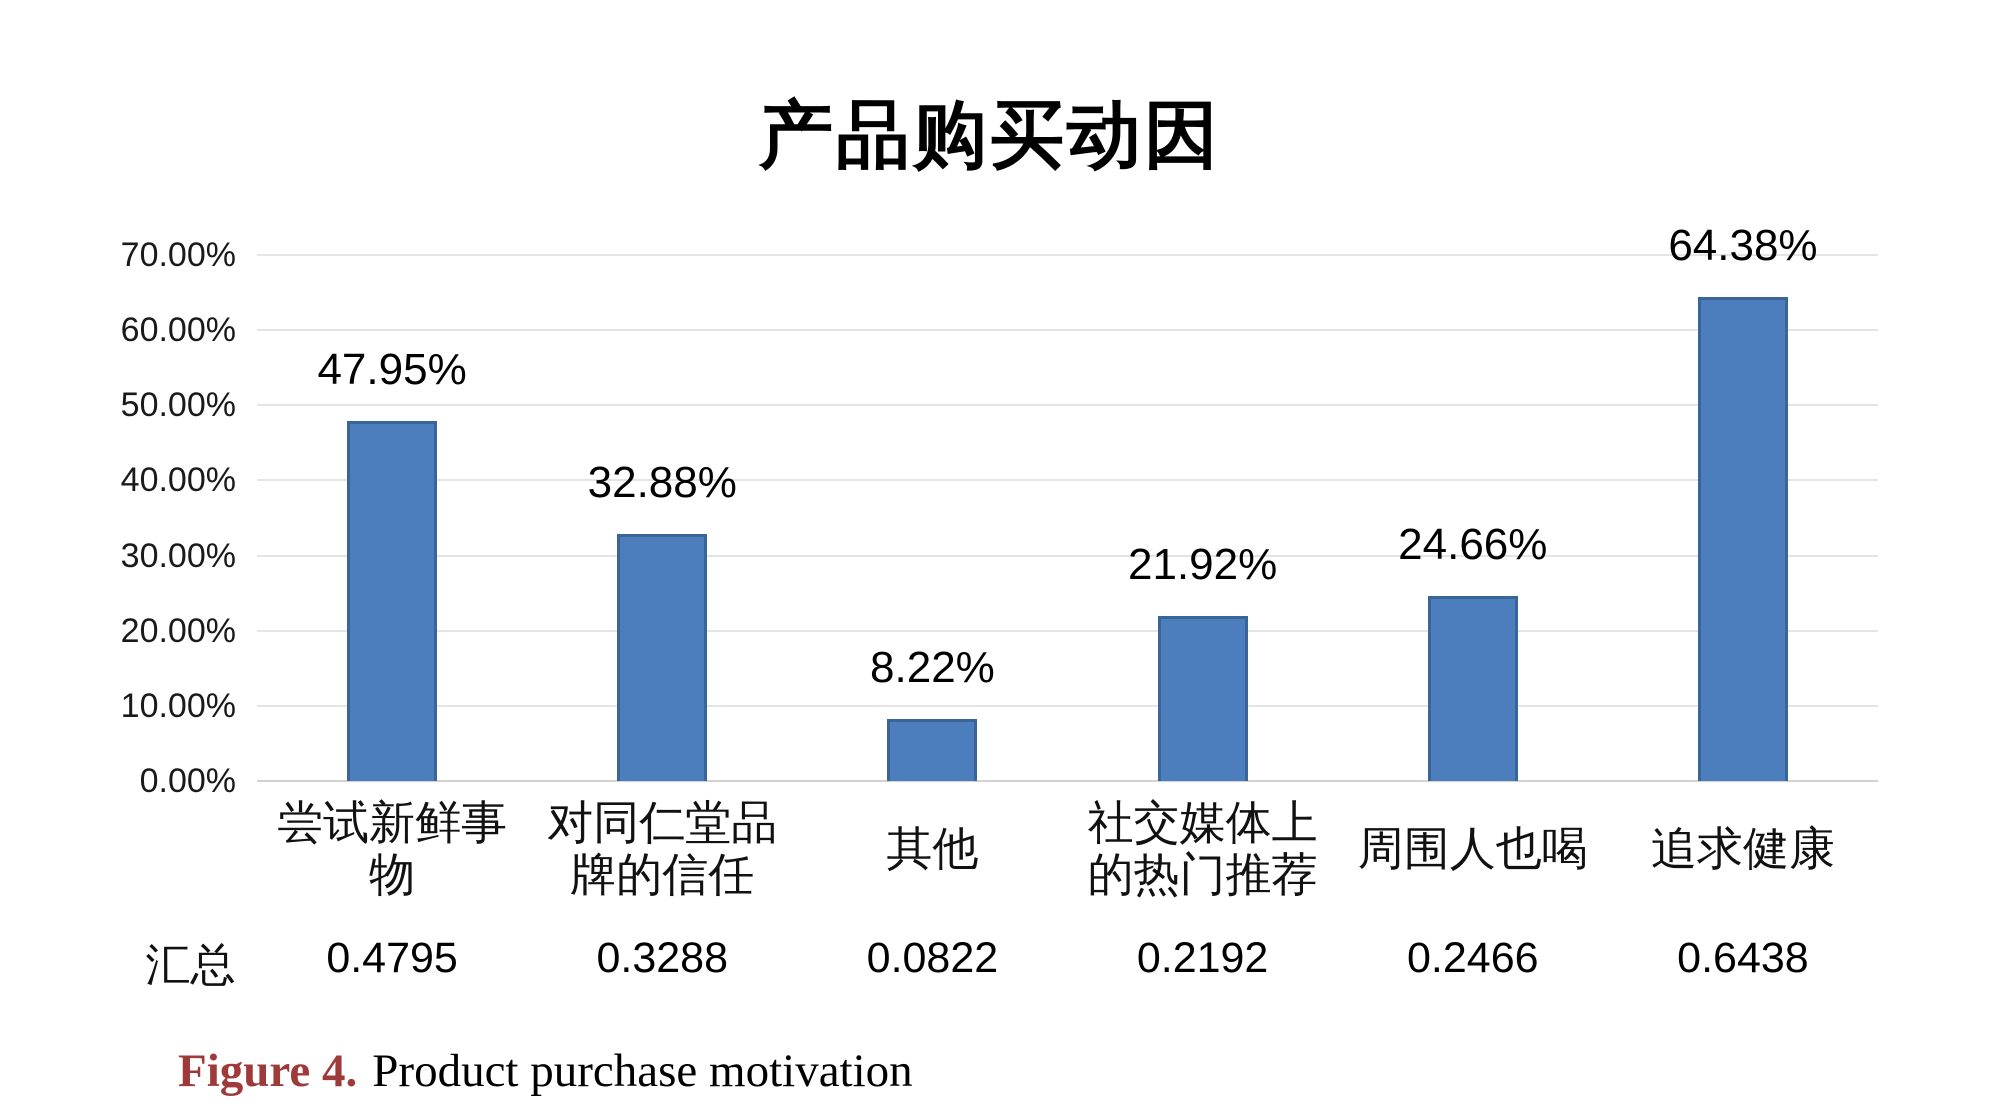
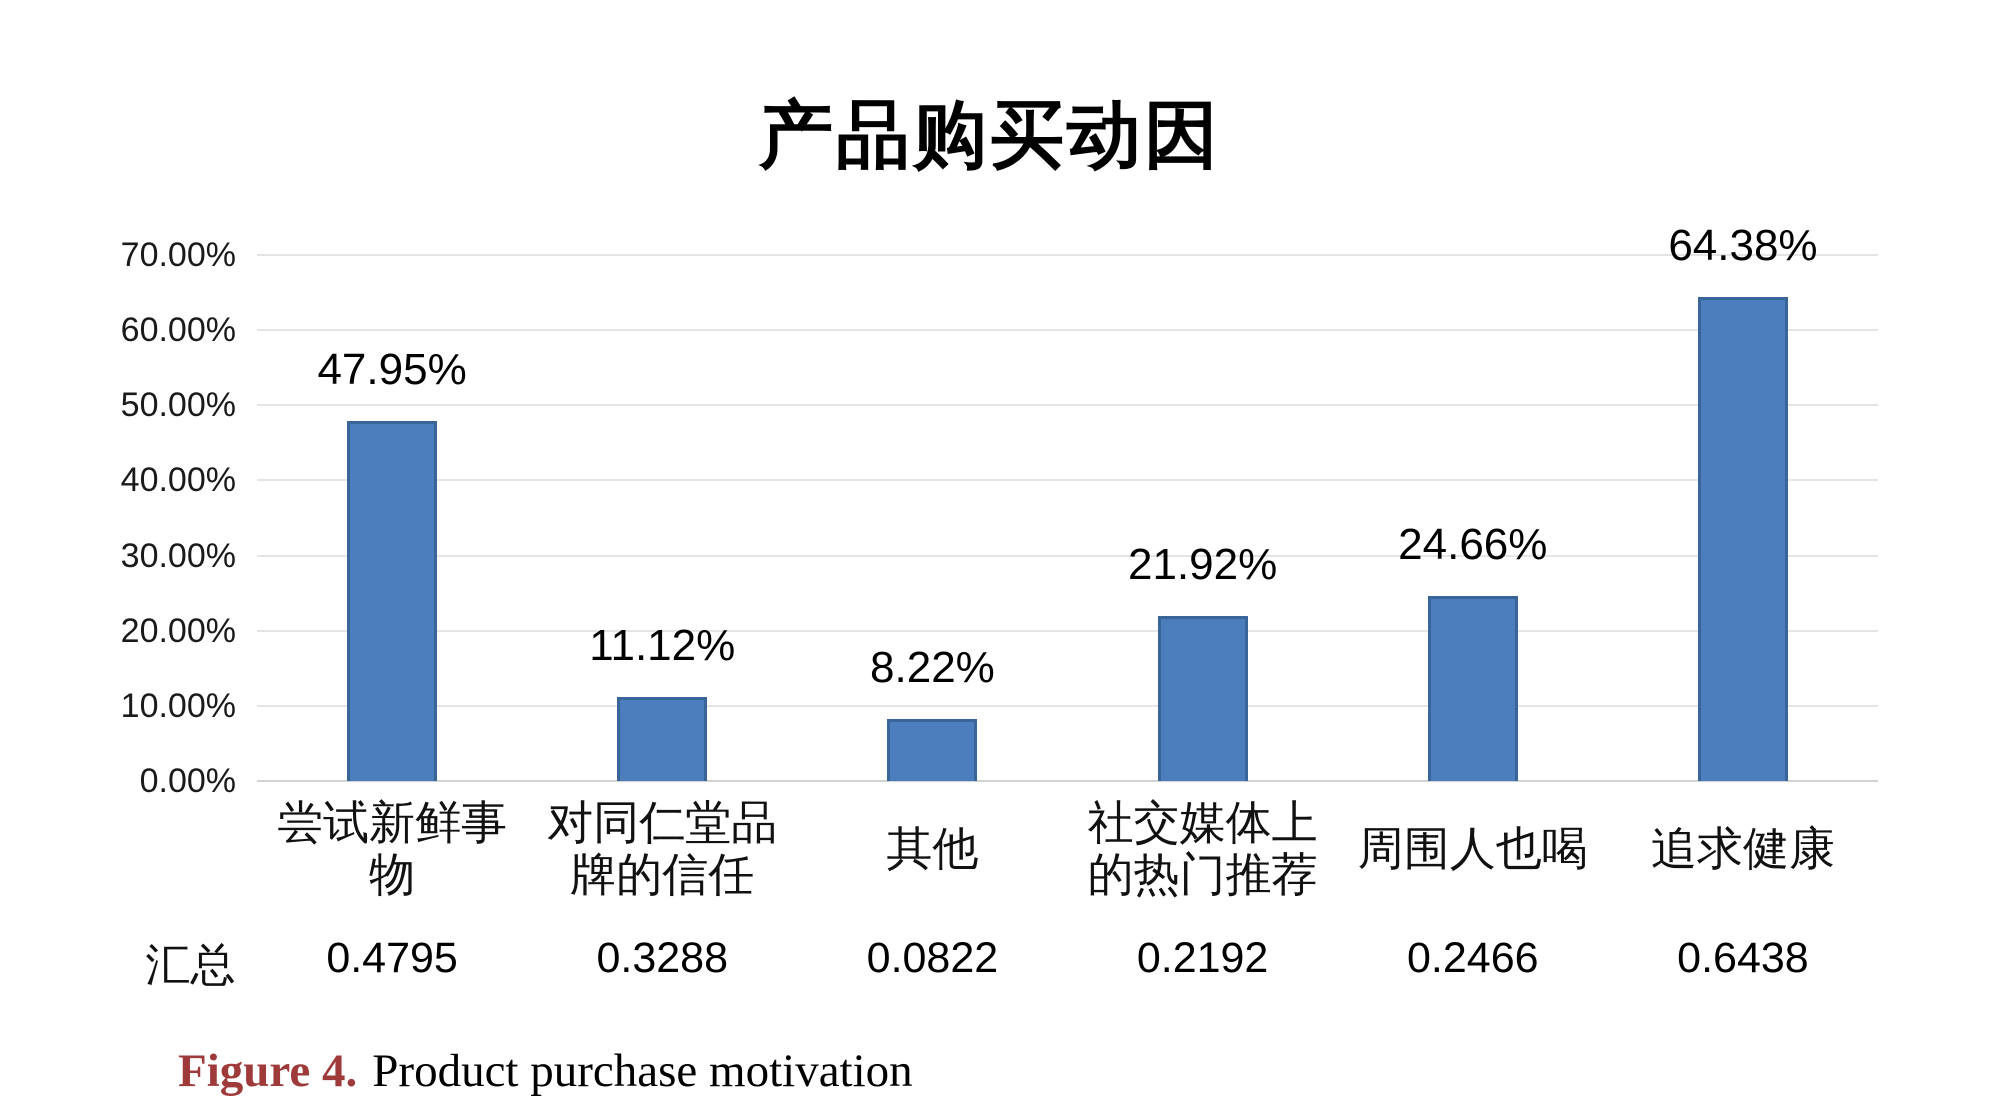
对同仁堂品牌的信任: 32.88% -> 11.12%
